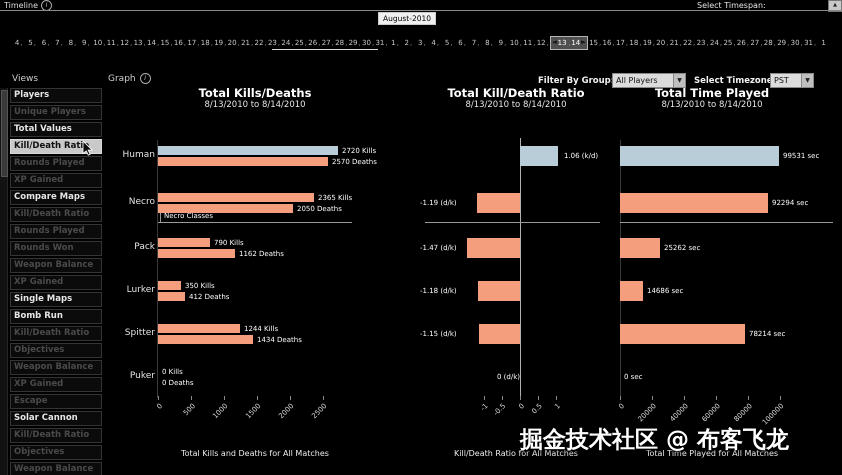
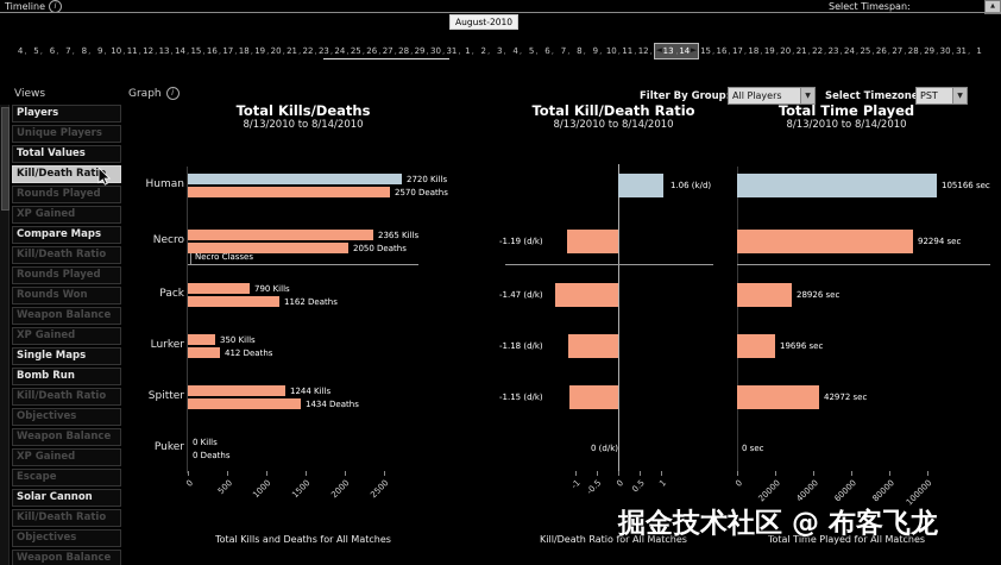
Total Time Played/Human: 99531 -> 105166
Total Time Played/Pack: 25262 -> 28926
Total Time Played/Lurker: 14686 -> 19696
Total Time Played/Spitter: 78214 -> 42972
